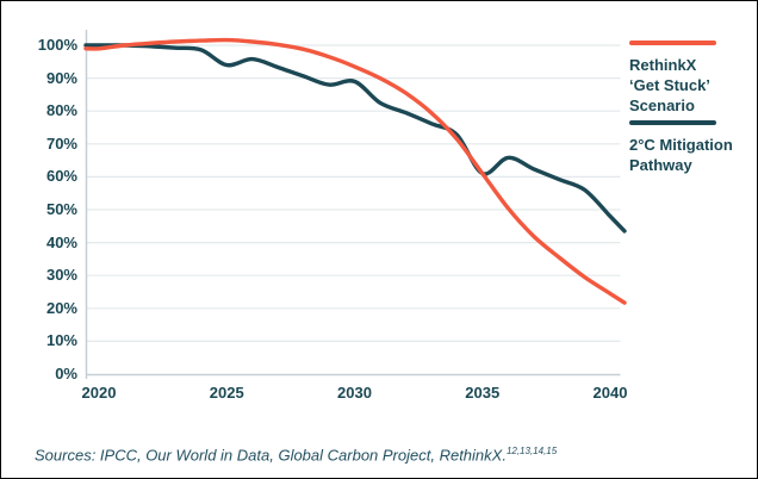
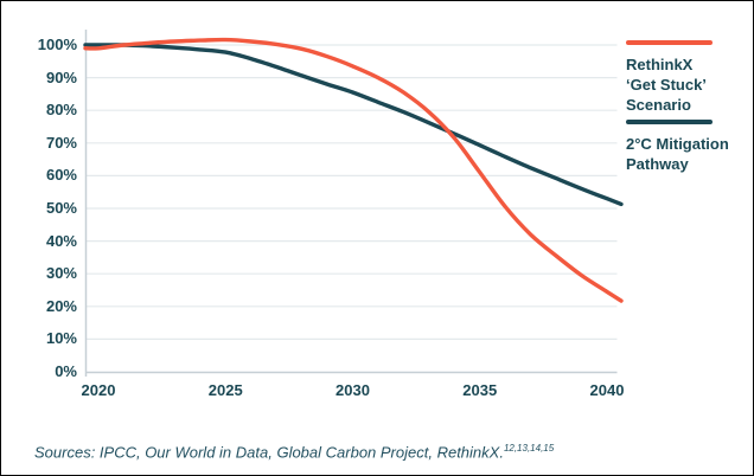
2°C Mitigation Pathway/2025: 94% -> 98%
2°C Mitigation Pathway/2030: 89% -> 86%
2°C Mitigation Pathway/2035: 61% -> 69%
2°C Mitigation Pathway/2040: 48% -> 53%
